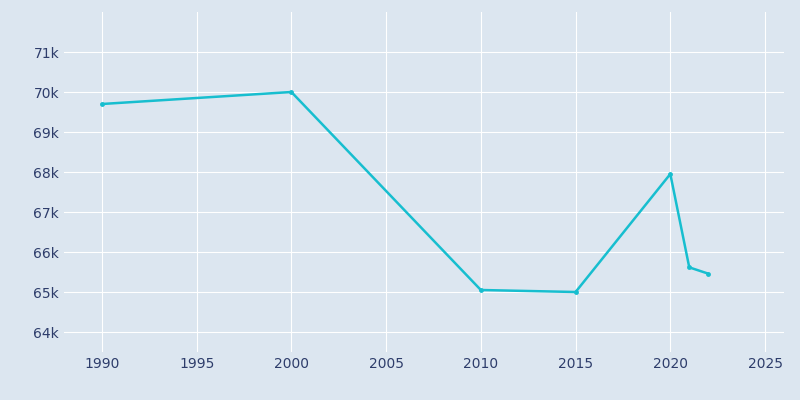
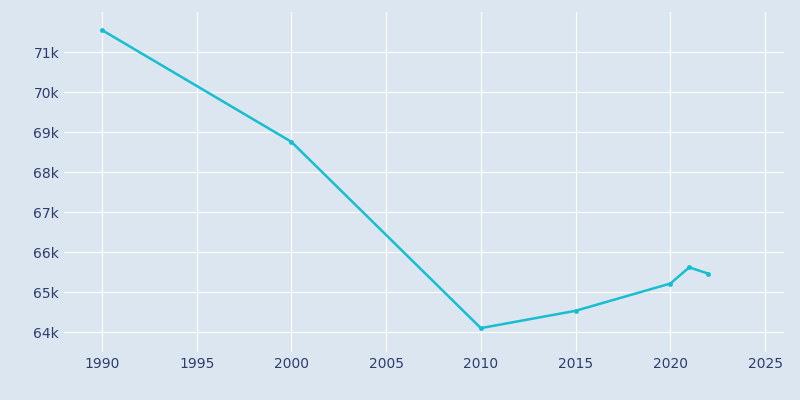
1990: 69.70k -> 71.55k
2000: 70.00k -> 68.76k
2010: 65.05k -> 64.10k
2015: 65.00k -> 64.53k
2020: 67.95k -> 65.21k
